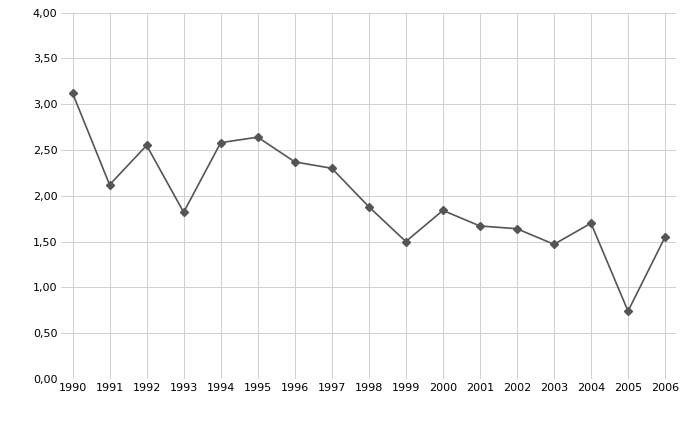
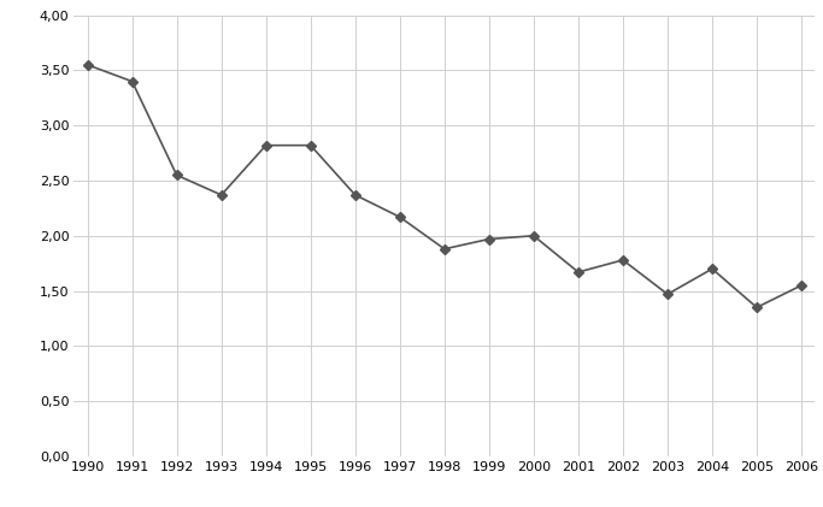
1990: 3,12 -> 3,55
1991: 2,12 -> 3,40
1993: 1,82 -> 2,37
1994: 2,58 -> 2,82
1995: 2,64 -> 2,82
1997: 2,30 -> 2,17
1999: 1,50 -> 1,97
2000: 1,84 -> 2,00
2002: 1,64 -> 1,78
2005: 0,74 -> 1,35
